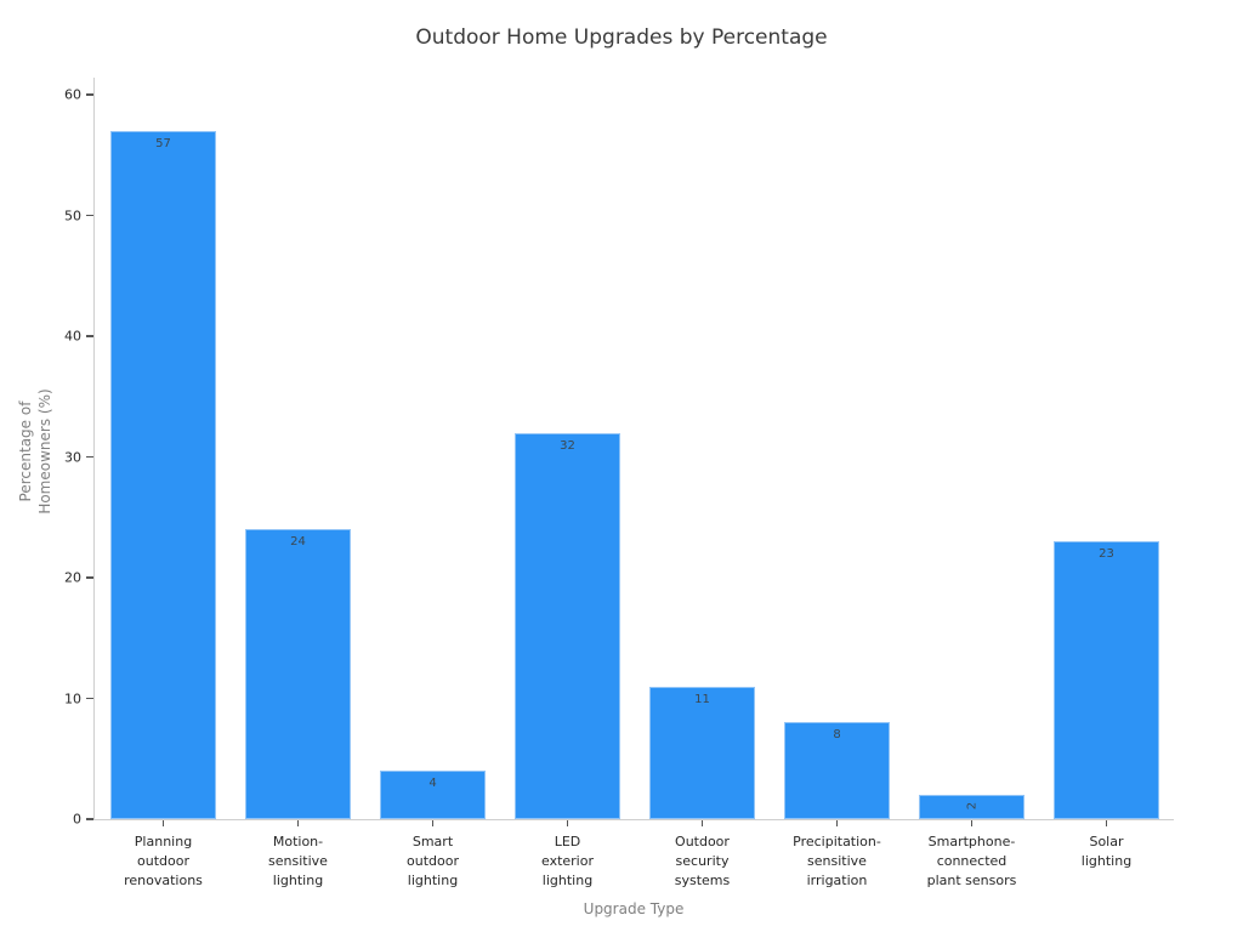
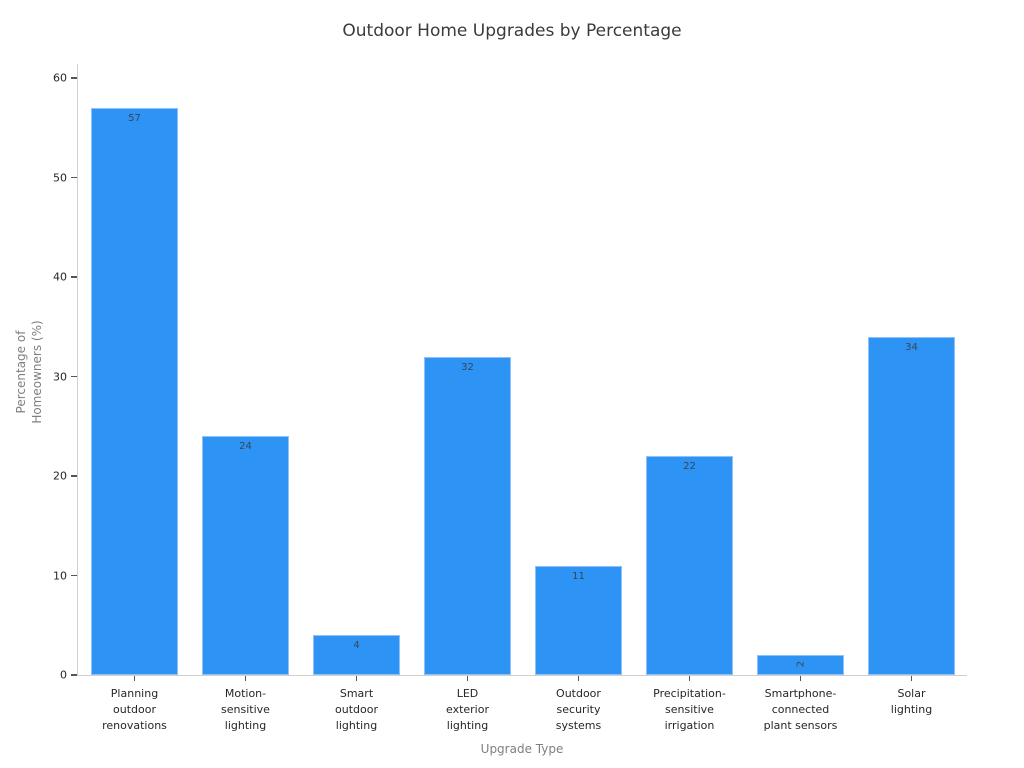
Precipitation-sensitive irrigation: 8 -> 22
Solar lighting: 23 -> 34
